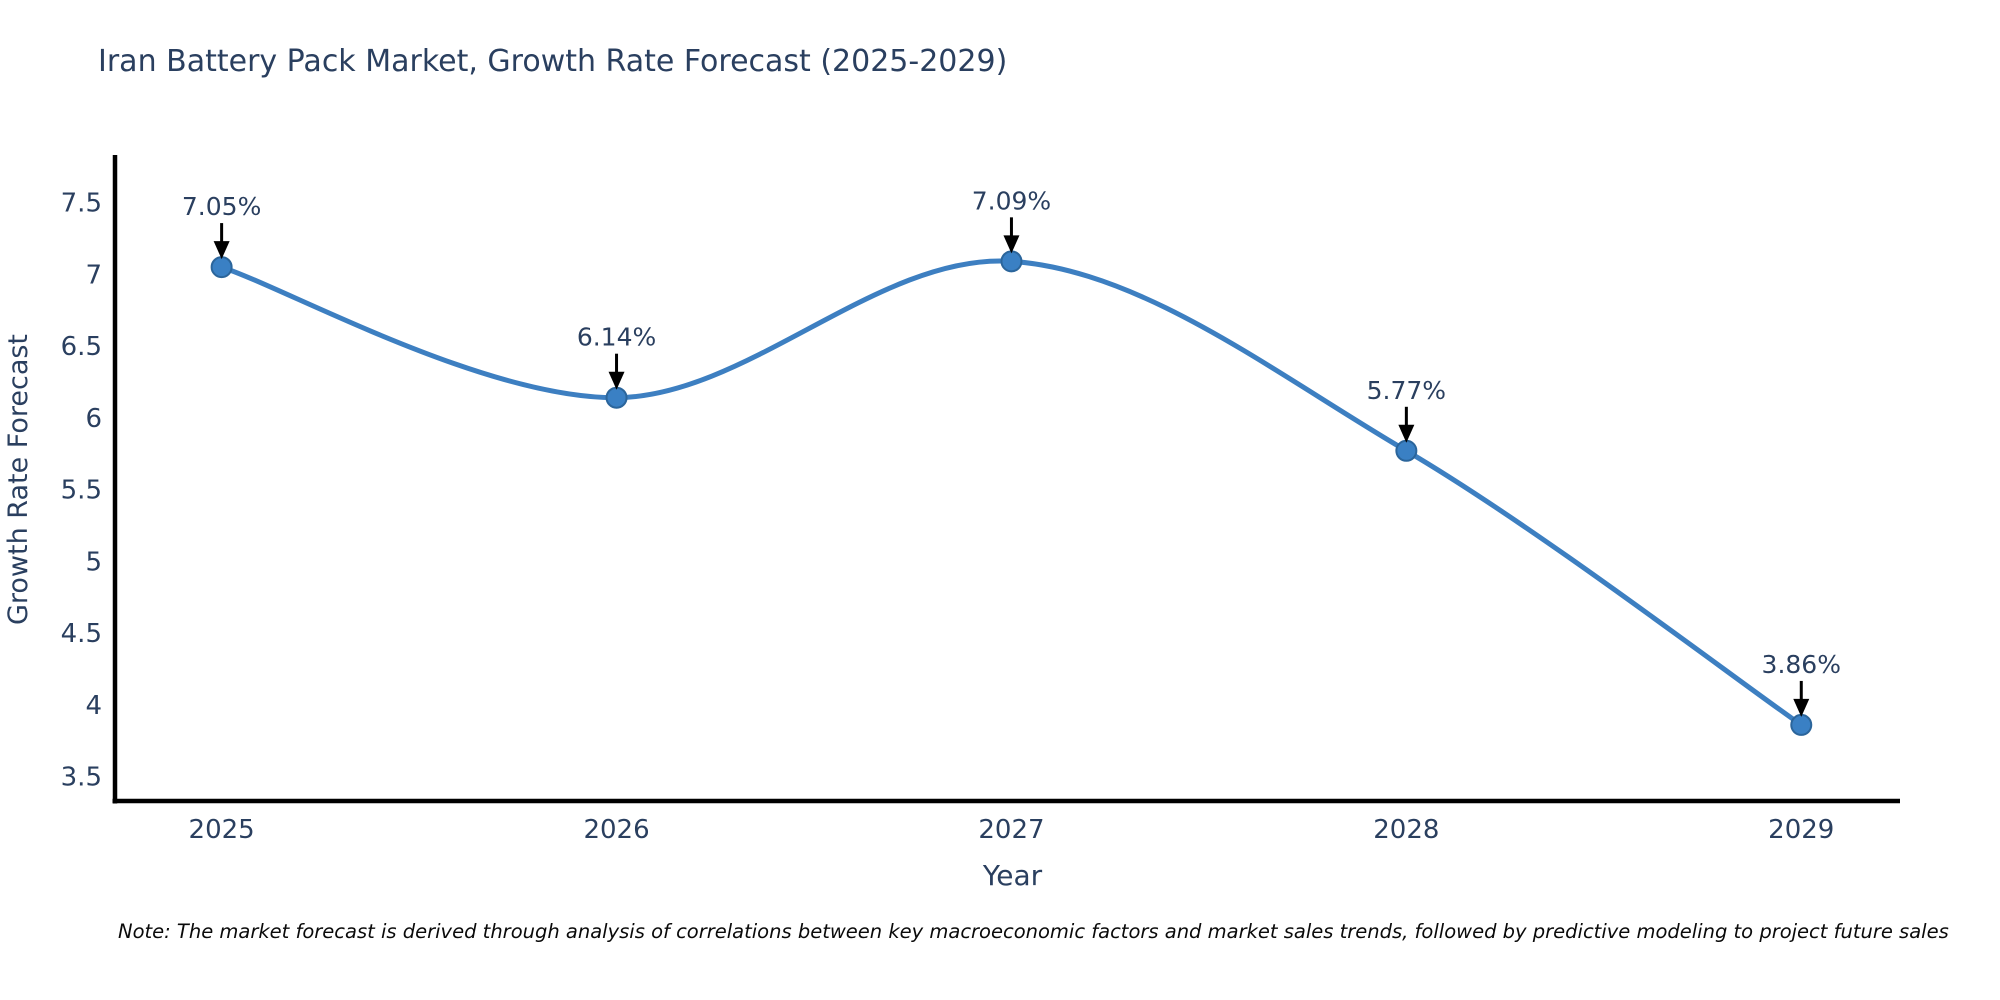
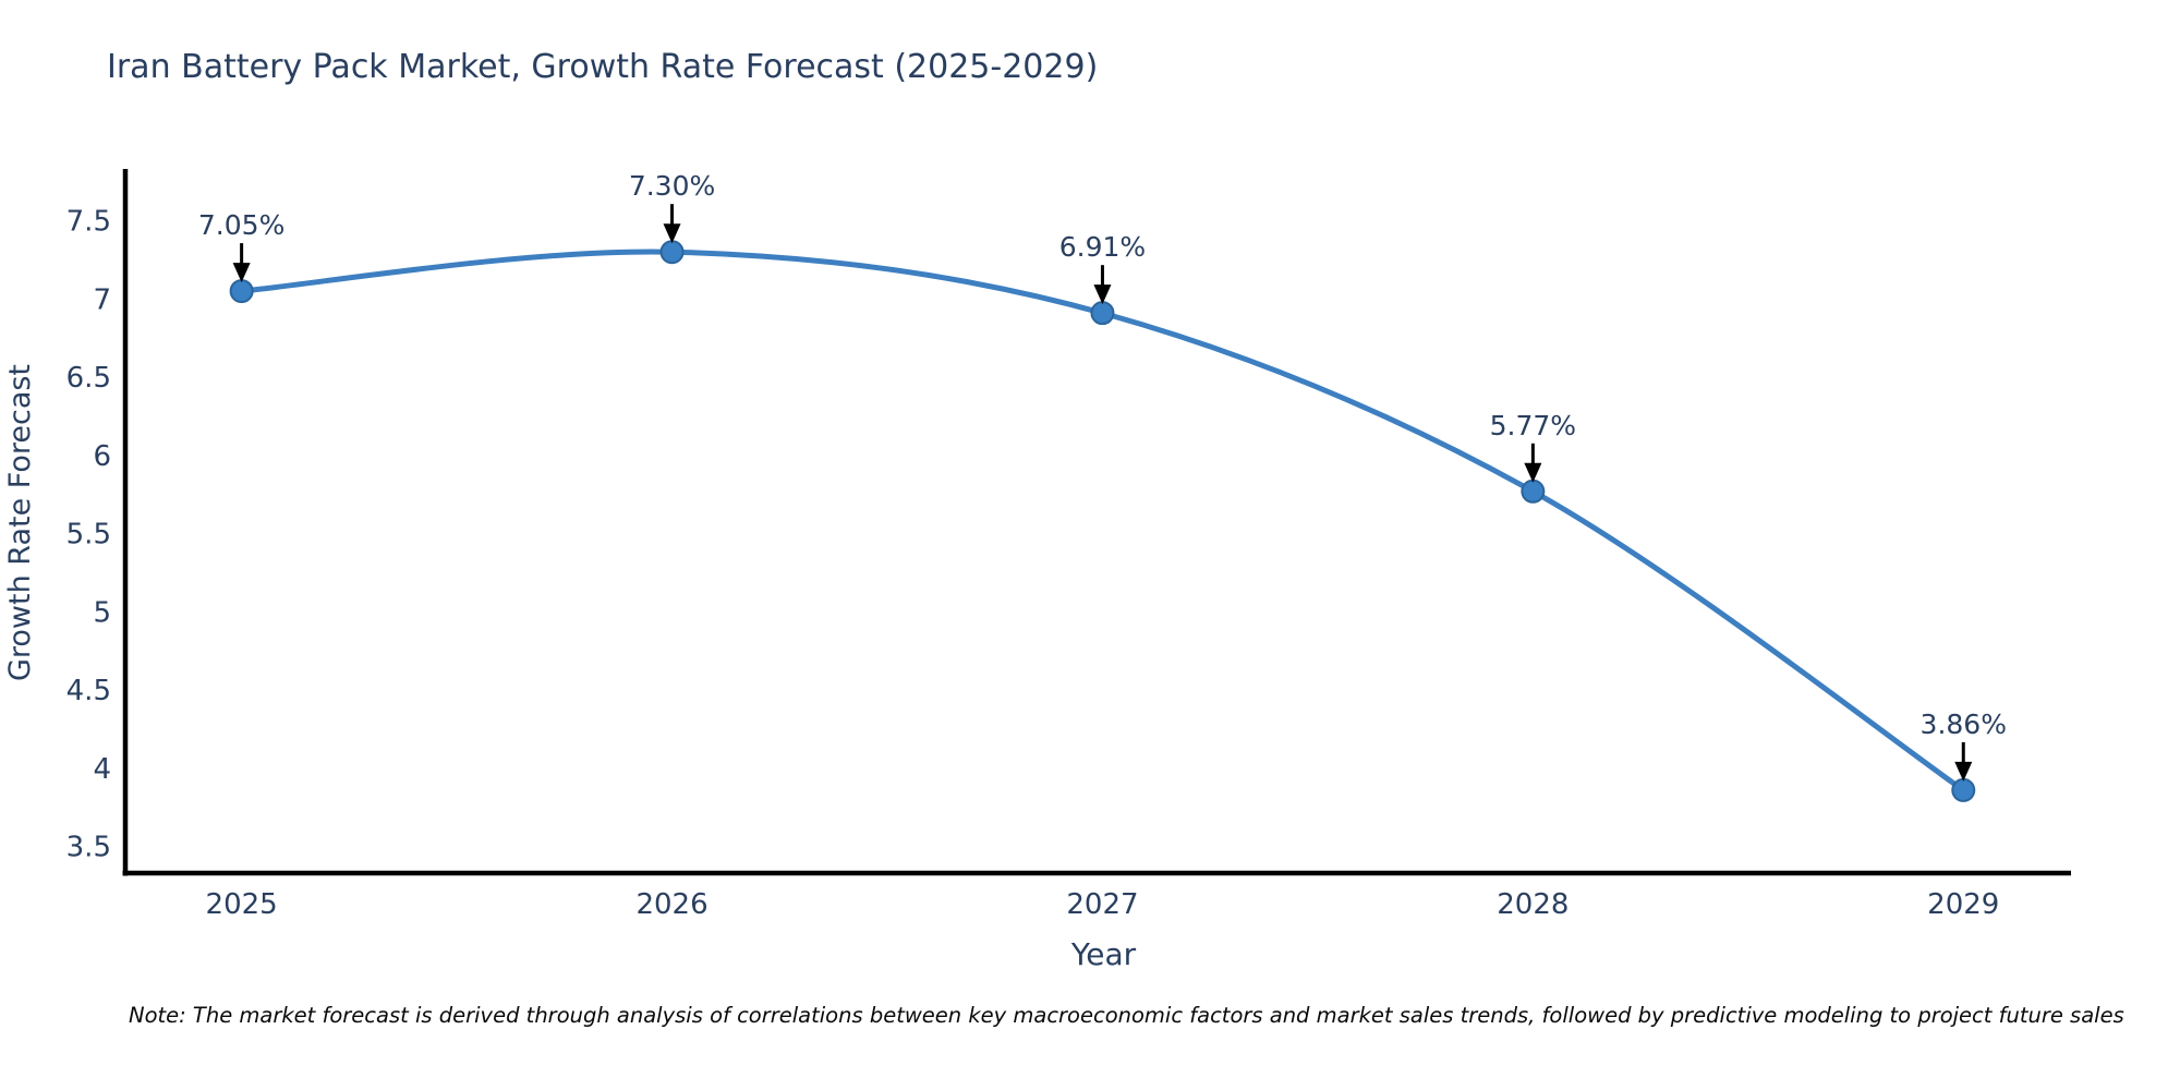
2026: 6.14% -> 7.30%
2027: 7.09% -> 6.91%
